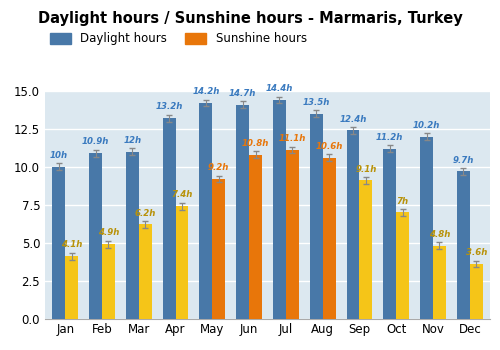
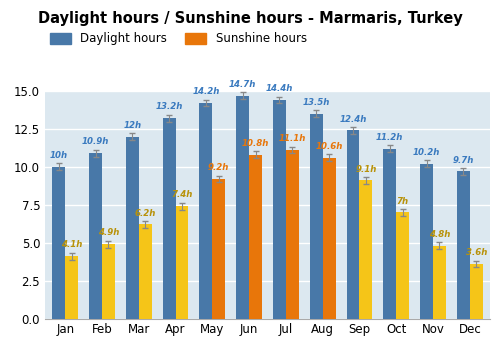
Daylight hours/Mar: 11.0 -> 12.0
Daylight hours/Jun: 14.1 -> 14.7
Daylight hours/Nov: 12.0 -> 10.2
